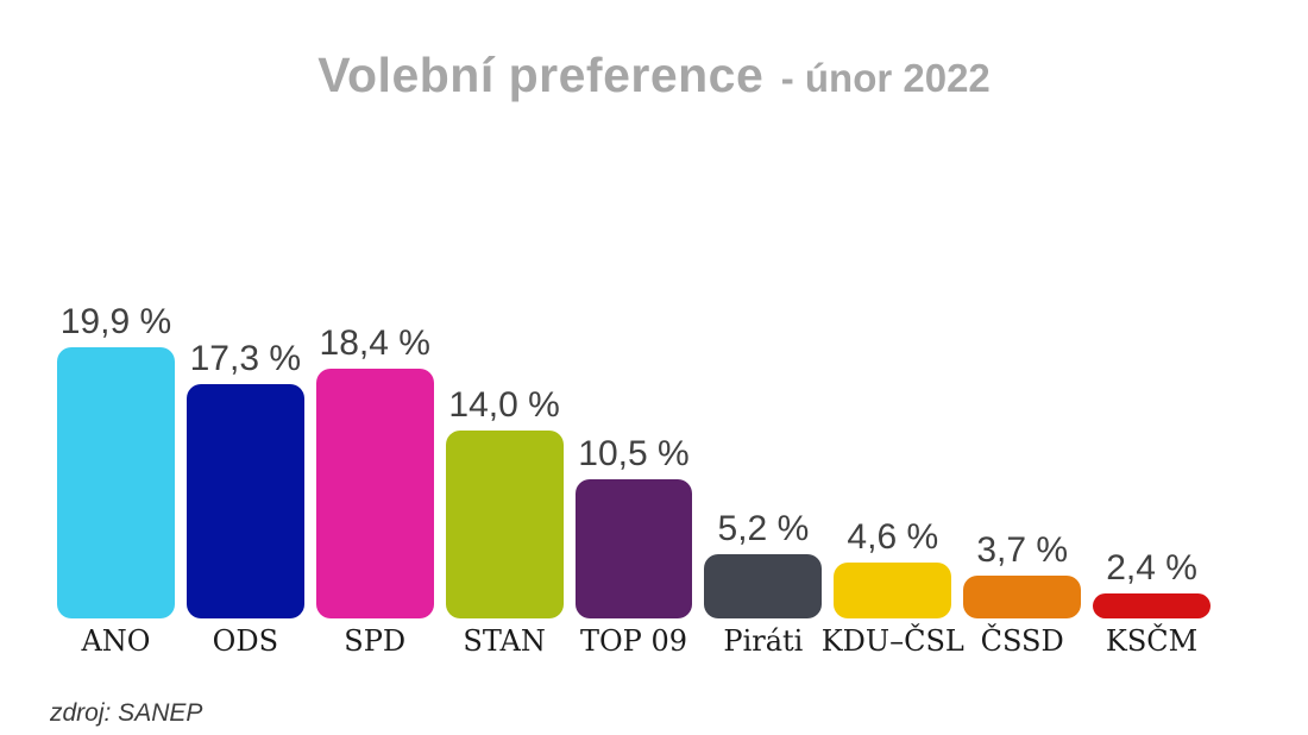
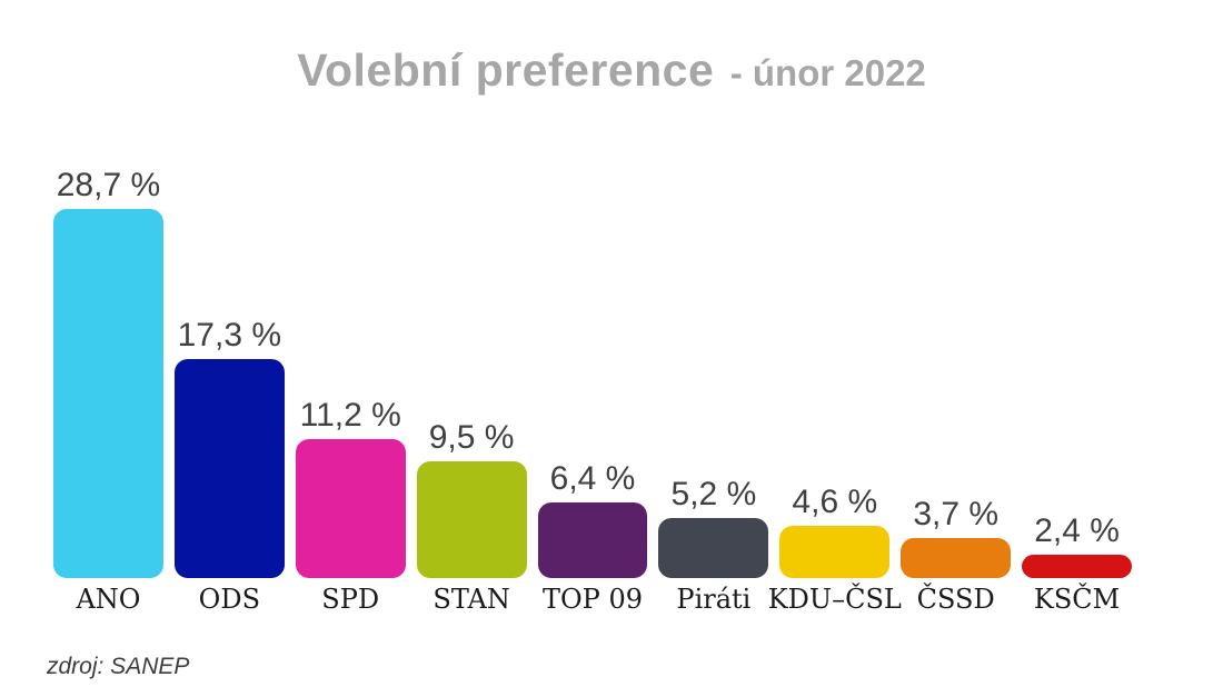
ANO: 19,9 -> 28,7
SPD: 18,4 -> 11,2
STAN: 14,0 -> 9,5
TOP 09: 10,5 -> 6,4
